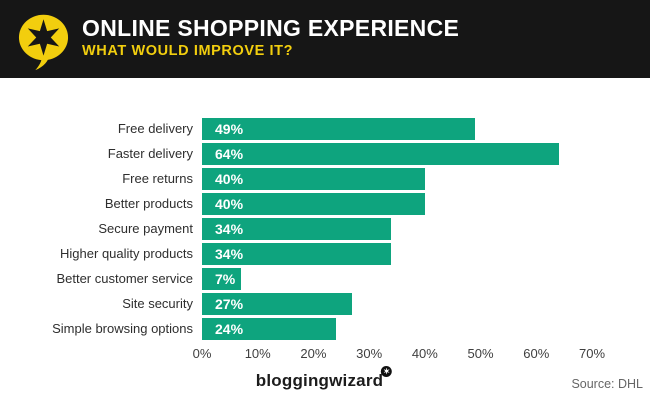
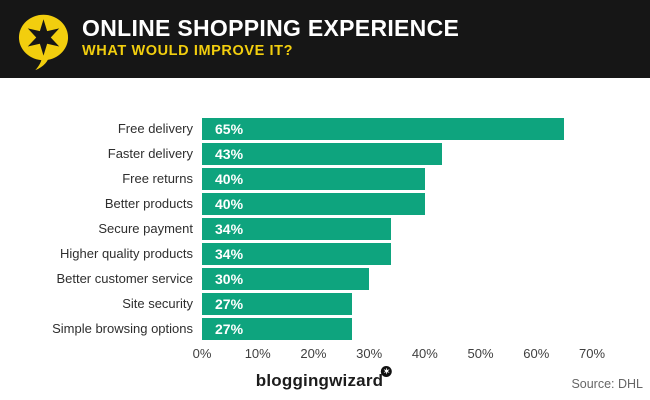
Free delivery: 49% -> 65%
Faster delivery: 64% -> 43%
Better customer service: 7% -> 30%
Simple browsing options: 24% -> 27%
